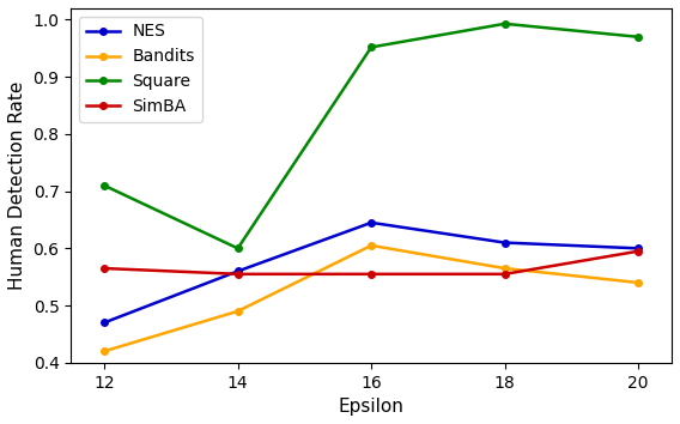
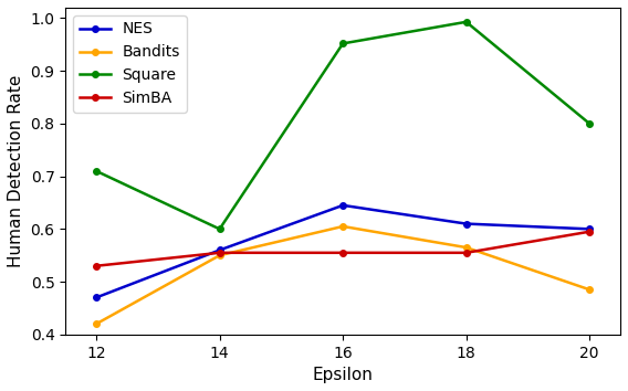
SimBA/12: 0.565 -> 0.530
Bandits/14: 0.490 -> 0.550
Bandits/20: 0.540 -> 0.485
Square/20: 0.970 -> 0.800
